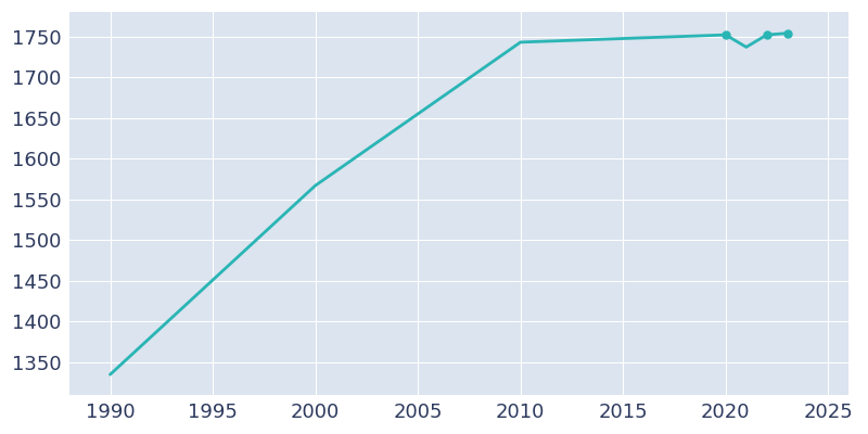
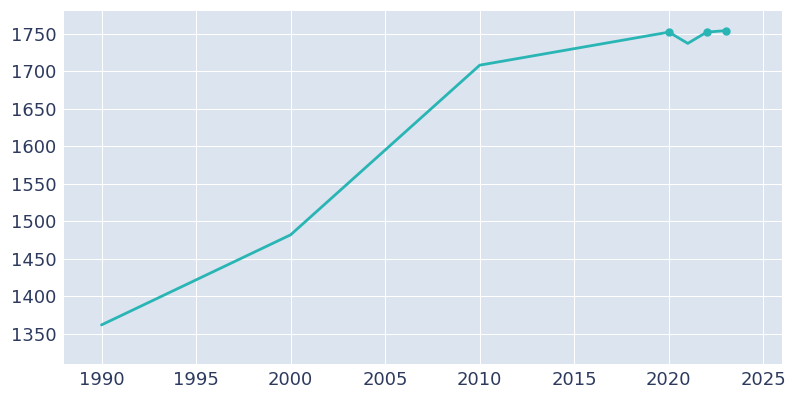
1990: 1335 -> 1362
2000: 1567 -> 1482
2010: 1743 -> 1708
